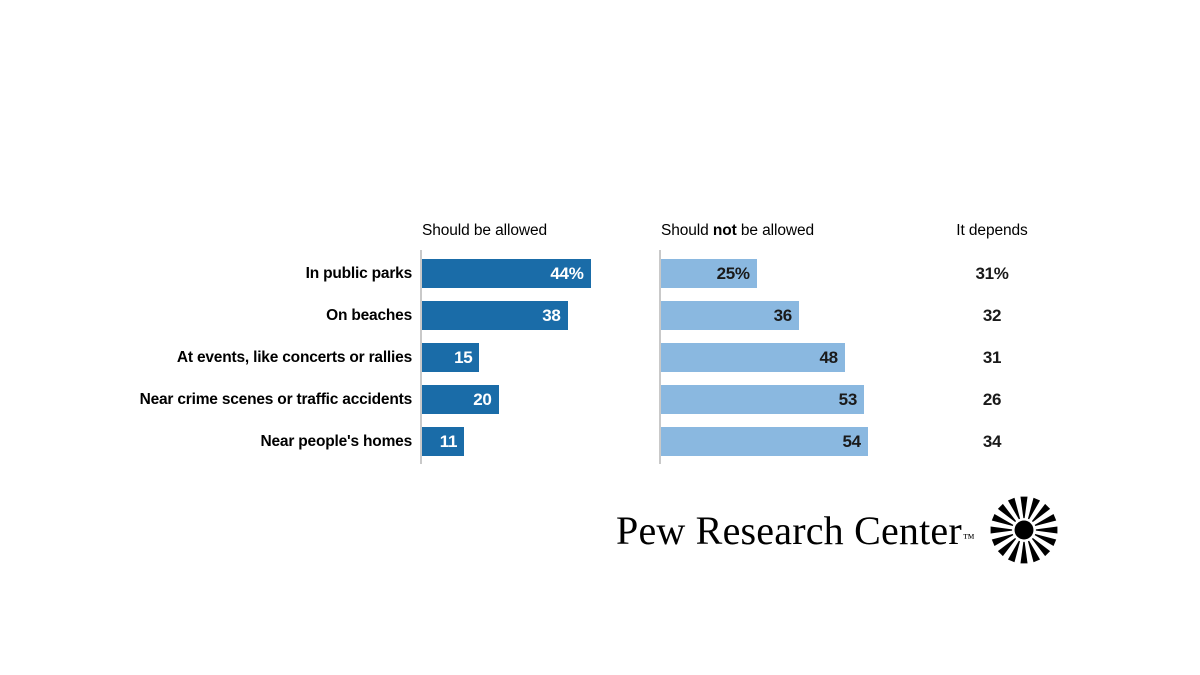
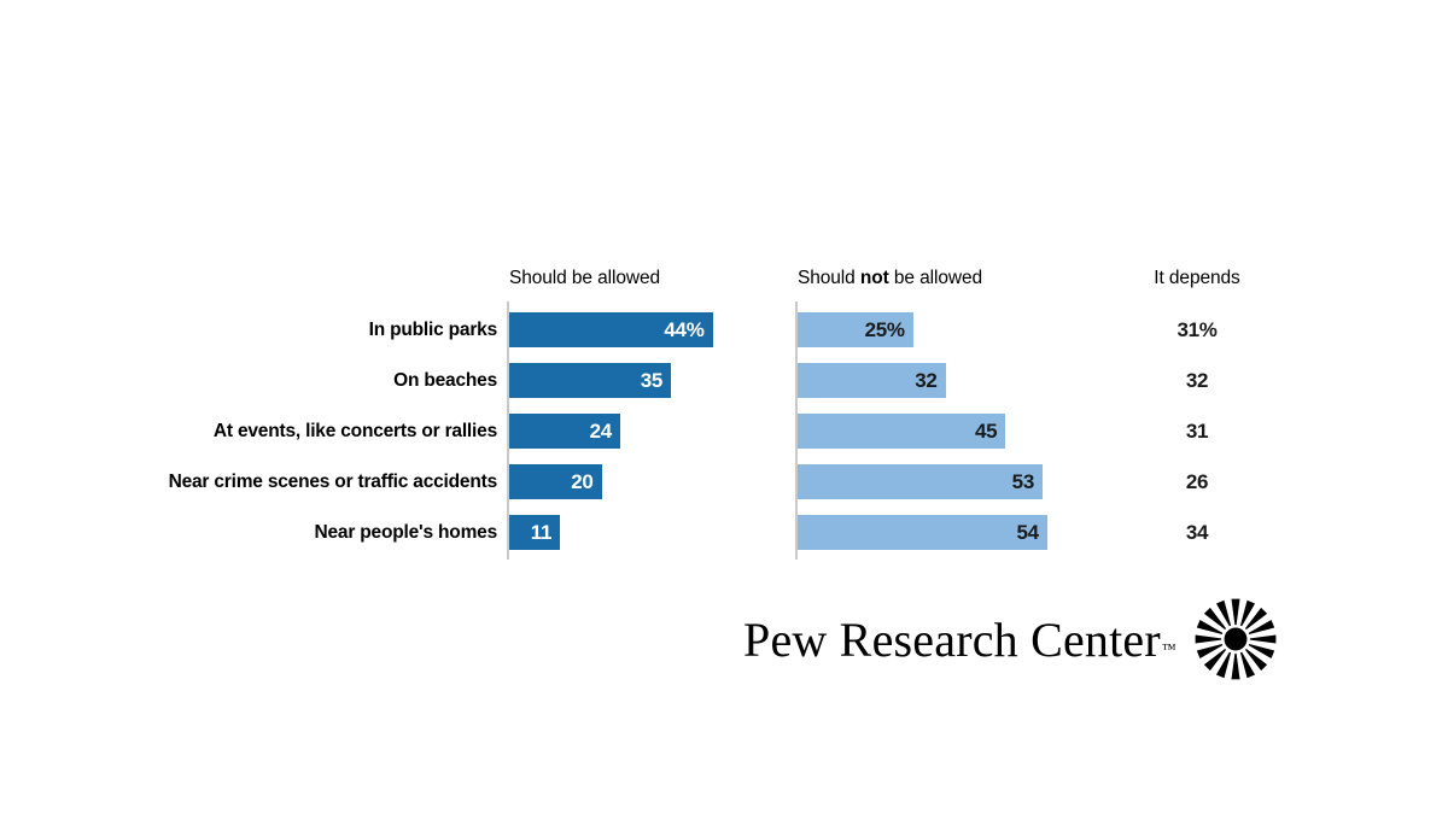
Should be allowed/On beaches: 38 -> 35
Should not be allowed/On beaches: 36 -> 32
Should be allowed/At events, like concerts or rallies: 15 -> 24
Should not be allowed/At events, like concerts or rallies: 48 -> 45
